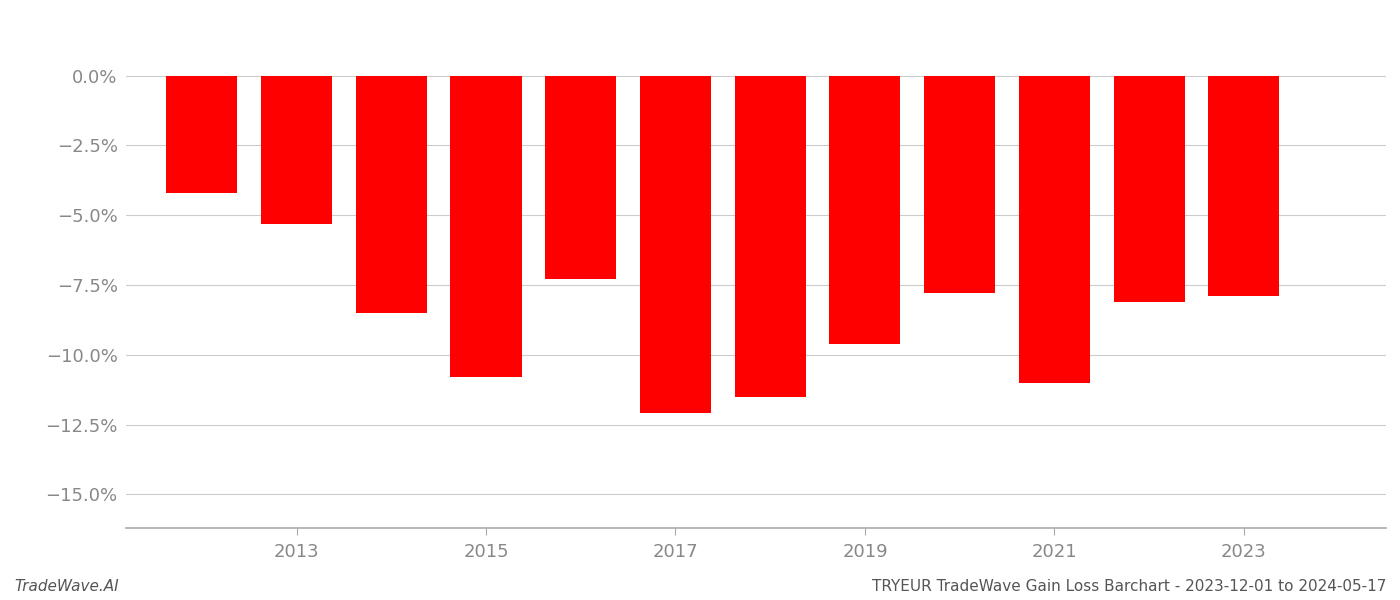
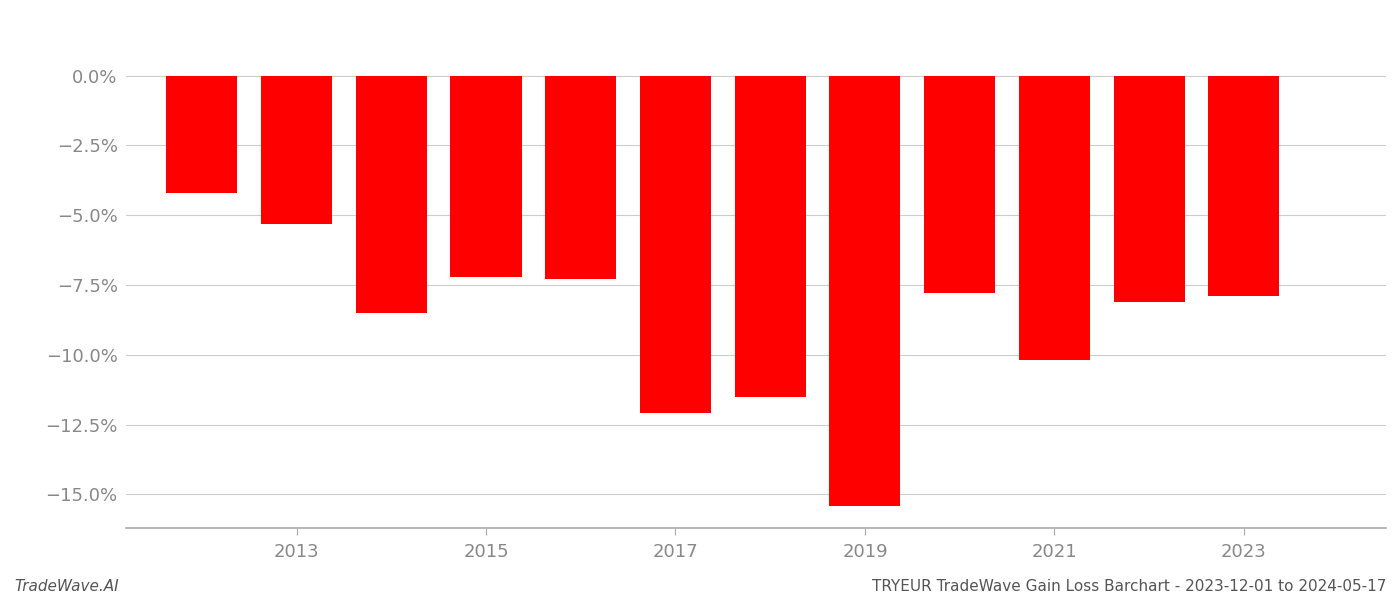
2015: -10.8% -> -7.2%
2019: -9.6% -> -15.4%
2021: -11.0% -> -10.2%
